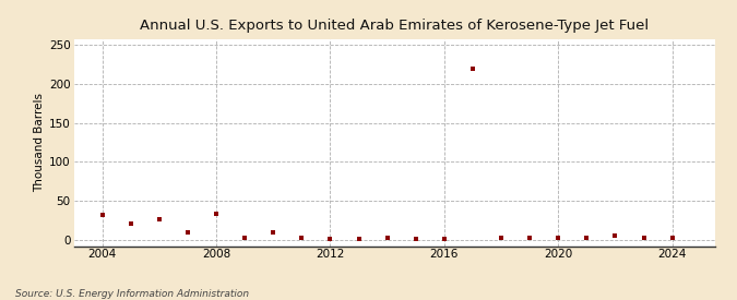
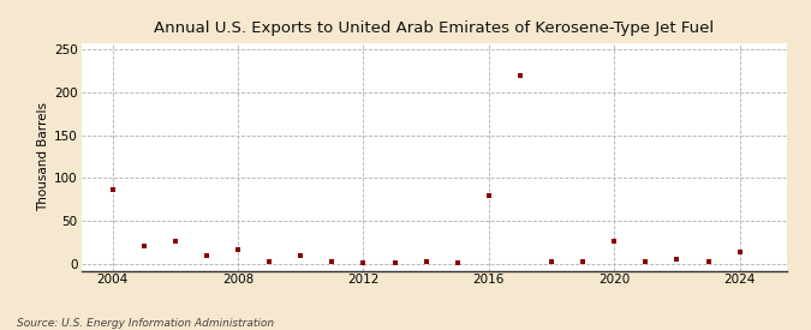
2004: 32 -> 86
2008: 33 -> 16
2016: 1 -> 80
2020: 3 -> 26
2024: 2 -> 14
